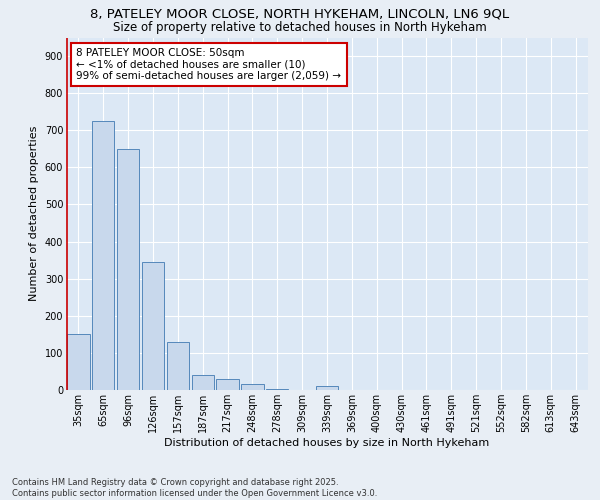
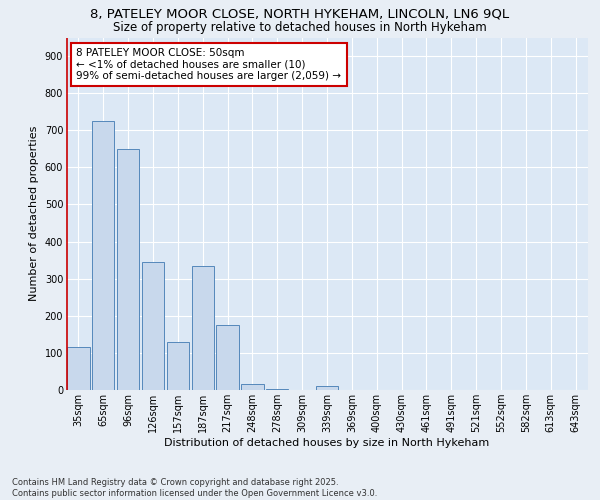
35sqm: 150 -> 115
187sqm: 40 -> 335
217sqm: 30 -> 175
